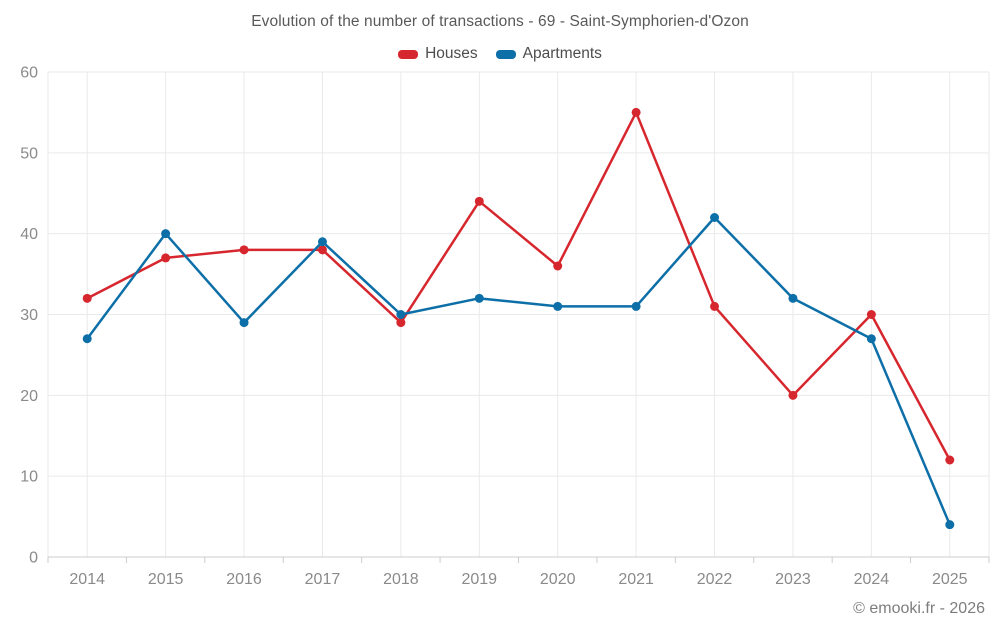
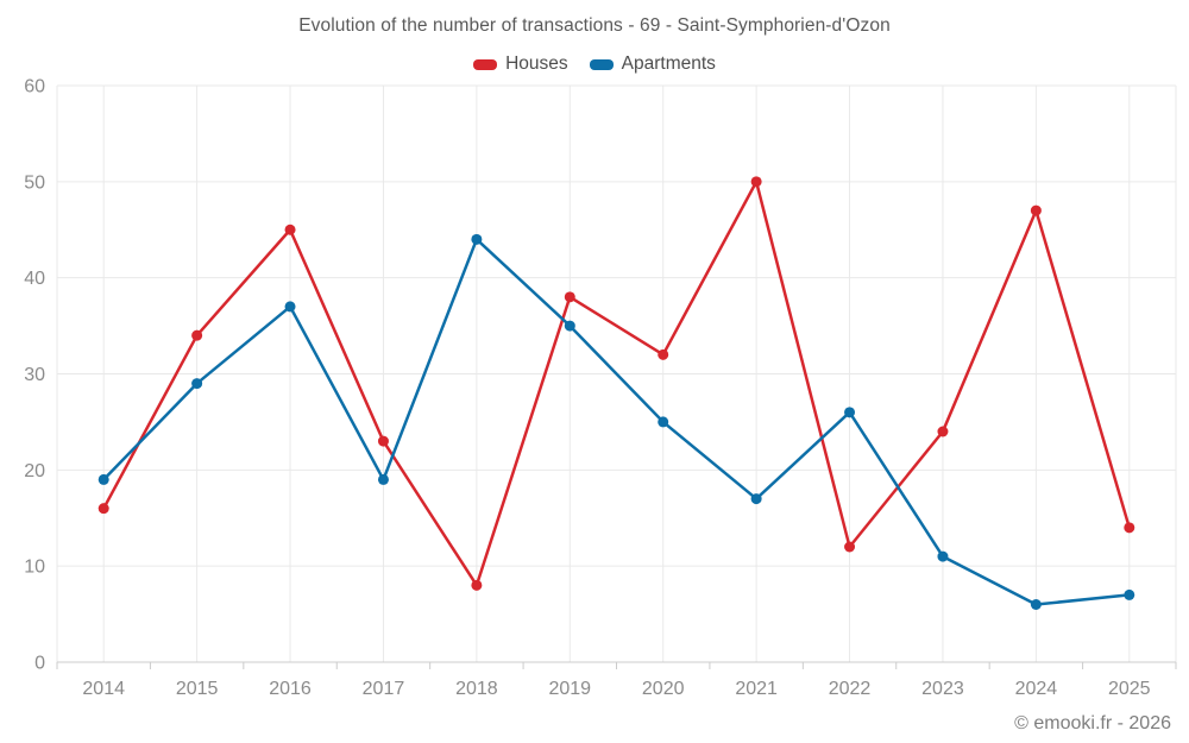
Houses/2014: 32 -> 16
Apartments/2014: 27 -> 19
Houses/2015: 37 -> 34
Apartments/2015: 40 -> 29
Houses/2016: 38 -> 45
Apartments/2016: 29 -> 37
Houses/2017: 38 -> 23
Apartments/2017: 39 -> 19
Houses/2018: 29 -> 8
Apartments/2018: 30 -> 44
Houses/2019: 44 -> 38
Apartments/2019: 32 -> 35
Houses/2020: 36 -> 32
Apartments/2020: 31 -> 25
Houses/2021: 55 -> 50
Apartments/2021: 31 -> 17
Houses/2022: 31 -> 12
Apartments/2022: 42 -> 26
Houses/2023: 20 -> 24
Apartments/2023: 32 -> 11
Houses/2024: 30 -> 47
Apartments/2024: 27 -> 6
Houses/2025: 12 -> 14
Apartments/2025: 4 -> 7
